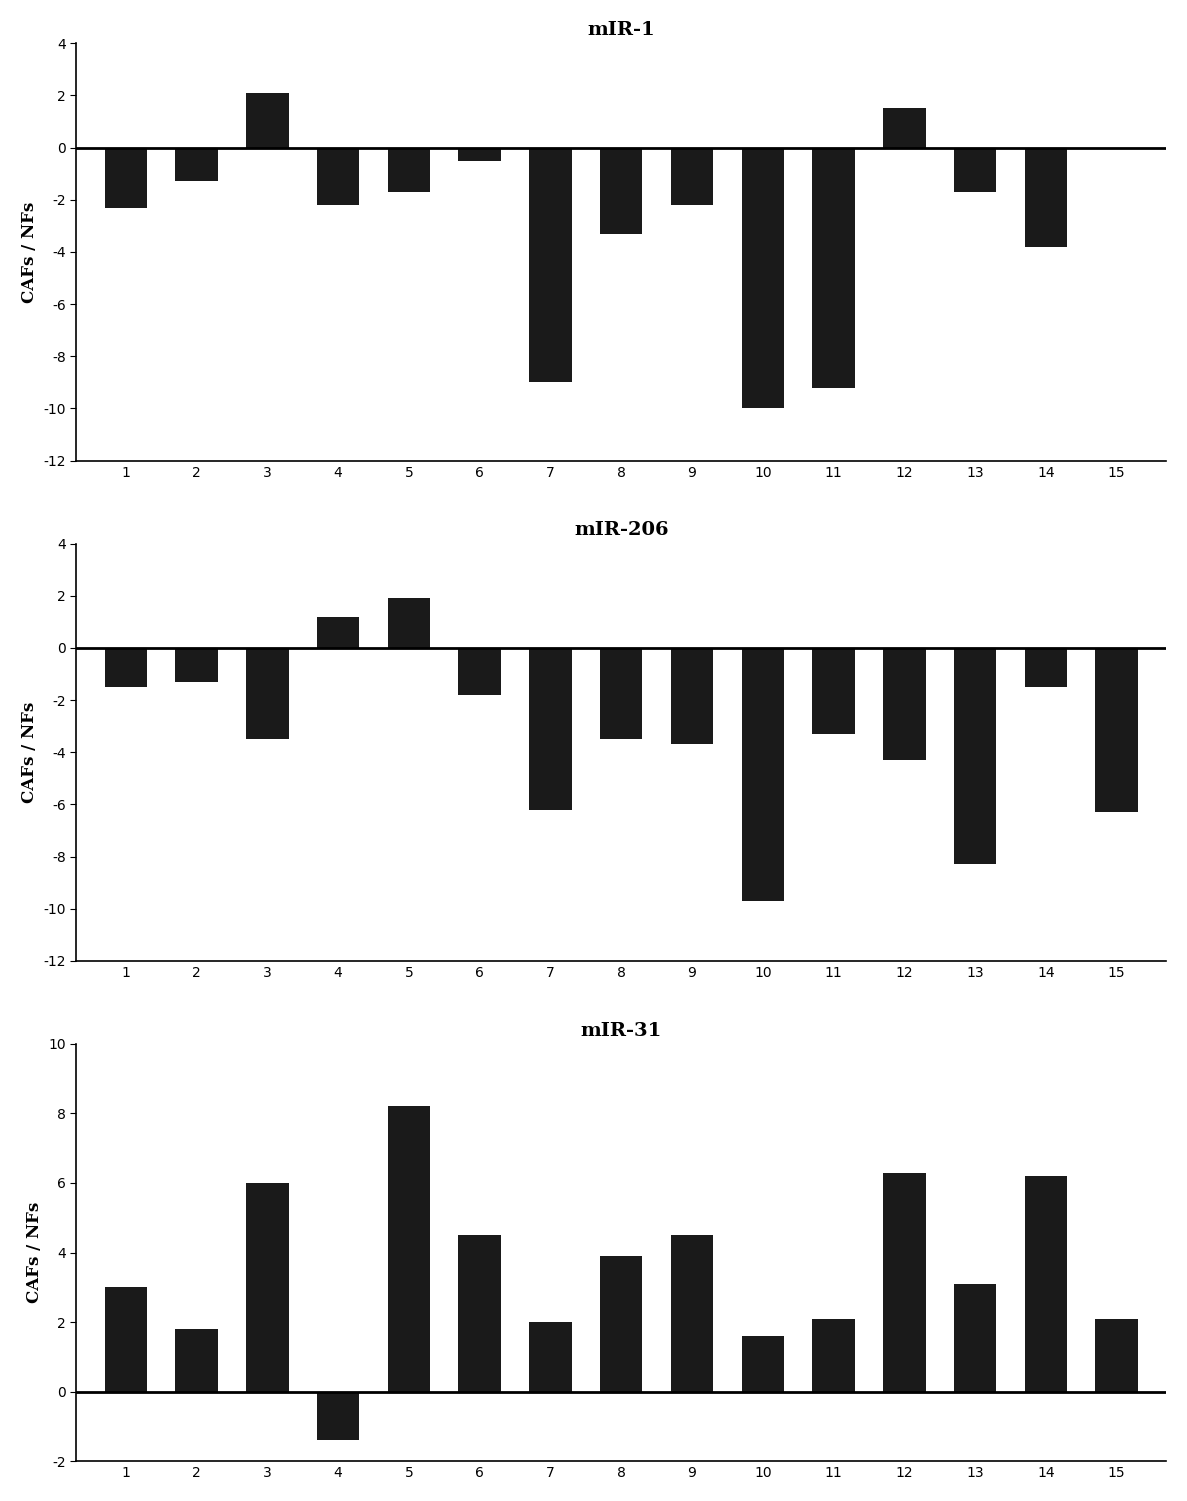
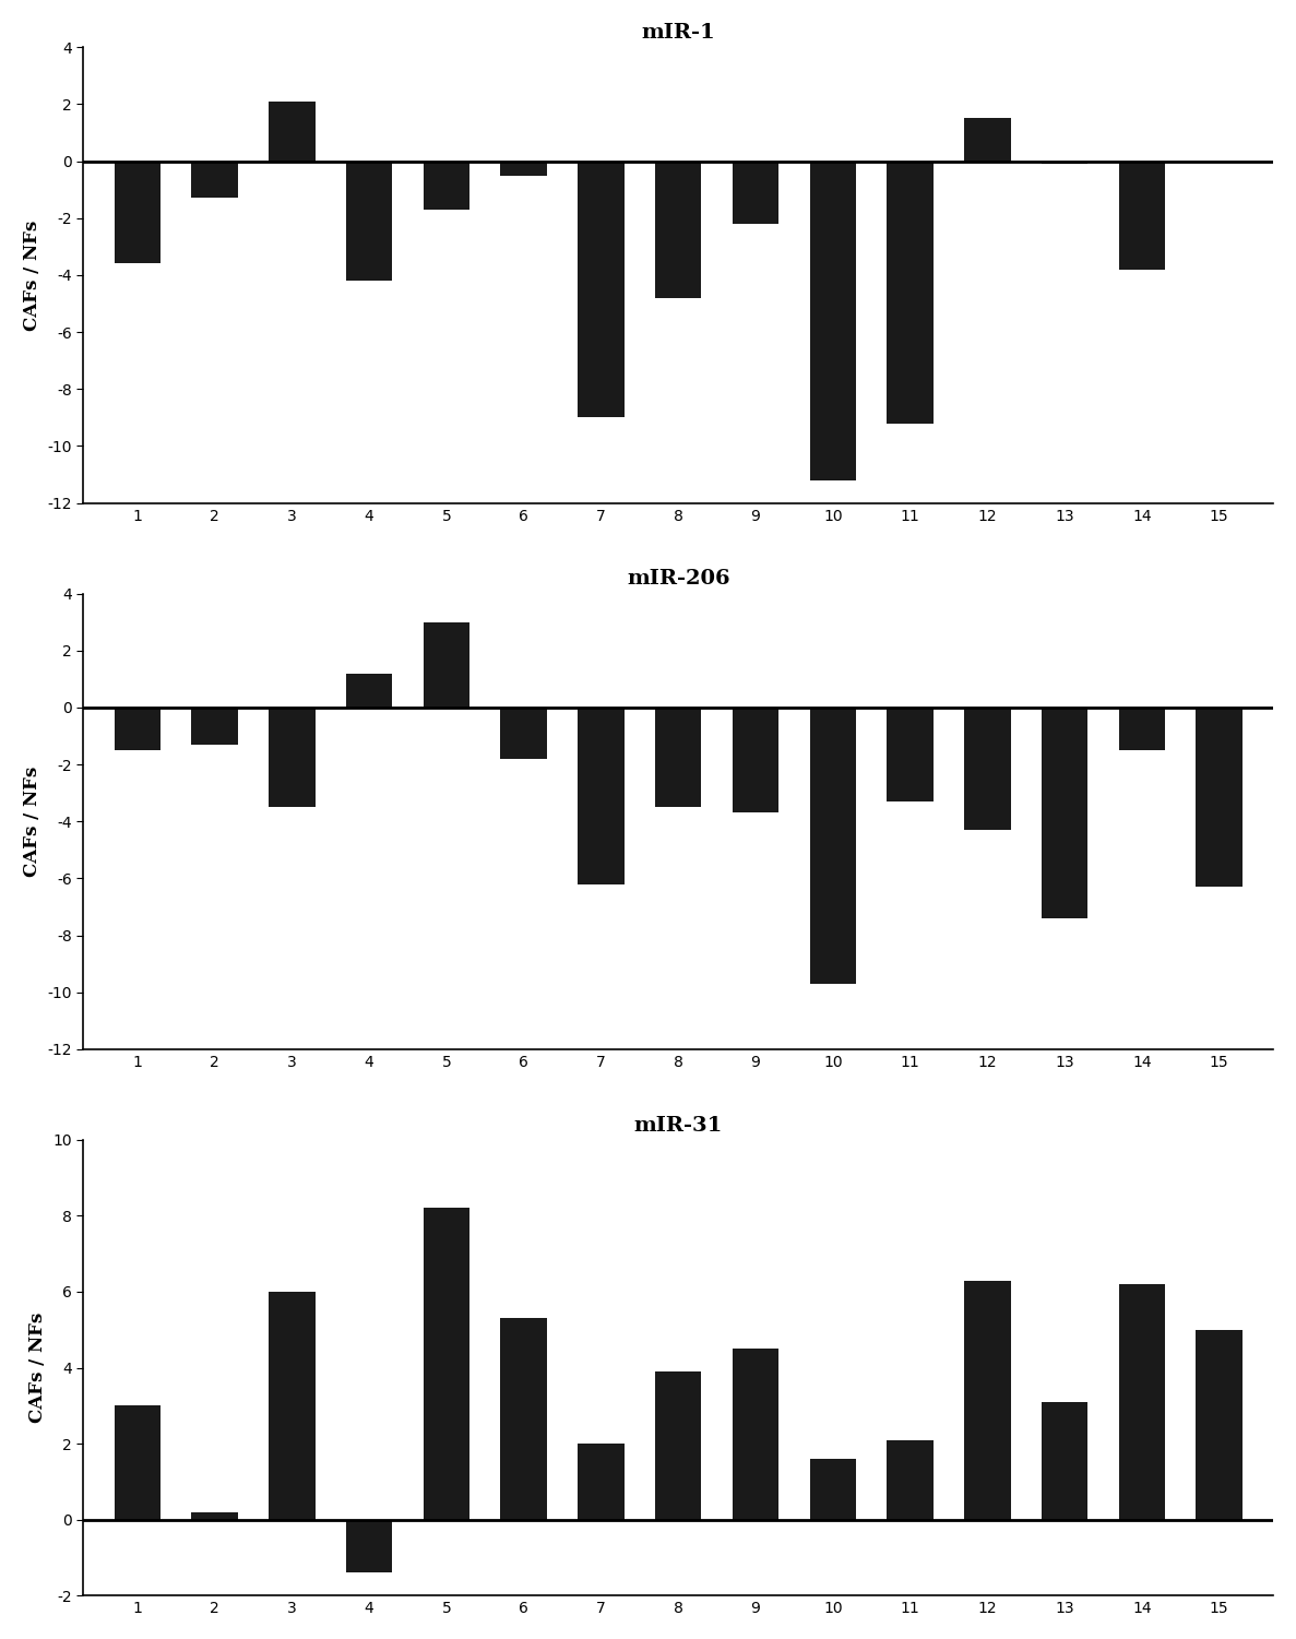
mIR-1/1: -2.3 -> -3.6
mIR-1/4: -2.2 -> -4.2
mIR-1/8: -3.3 -> -4.8
mIR-1/10: -10.0 -> -11.2
mIR-1/13: -1.7 -> -0.1
mIR-206/5: 1.9 -> 3.0
mIR-206/13: -8.3 -> -7.4
mIR-31/2: 1.8 -> 0.2
mIR-31/6: 4.5 -> 5.3
mIR-31/15: 2.1 -> 5.0
